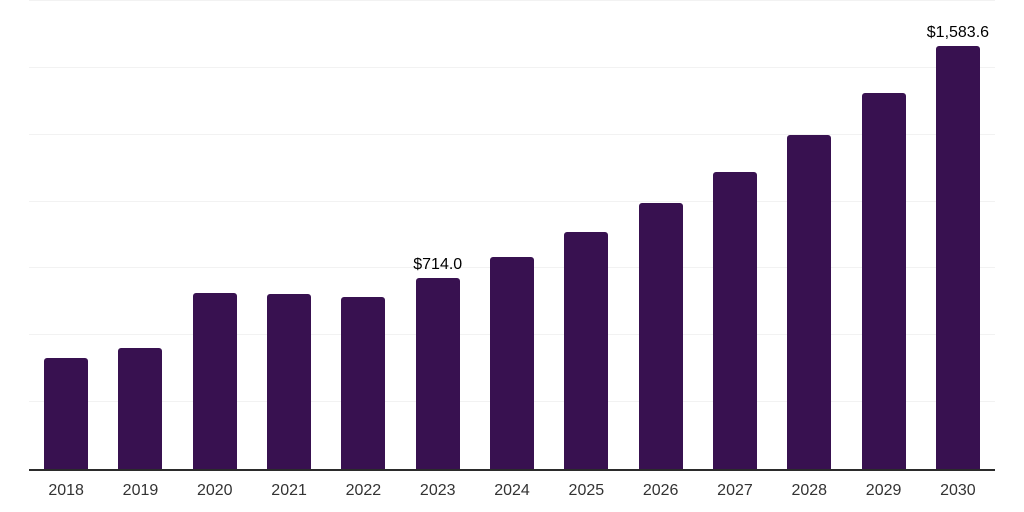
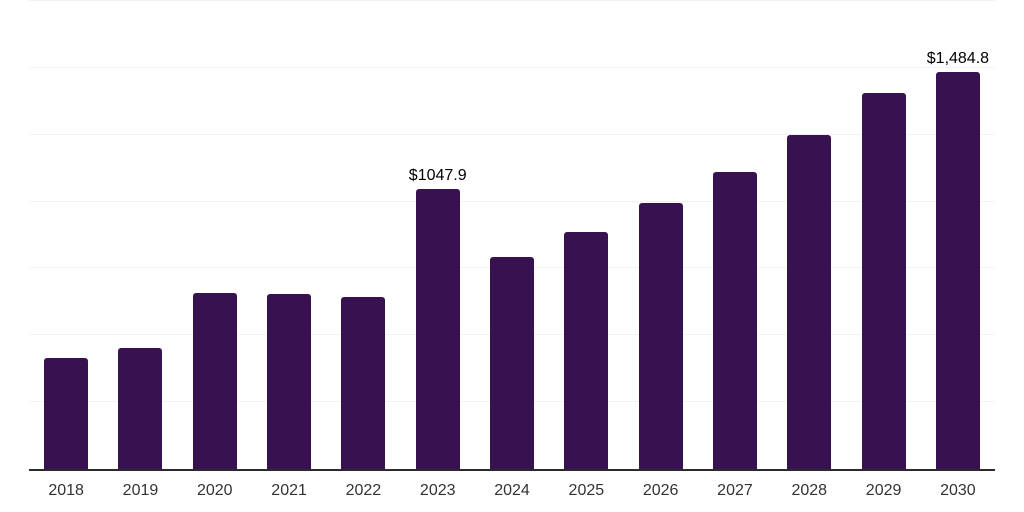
2023: $714.0 -> $1047.9
2030: $1,583.6 -> $1,484.8
